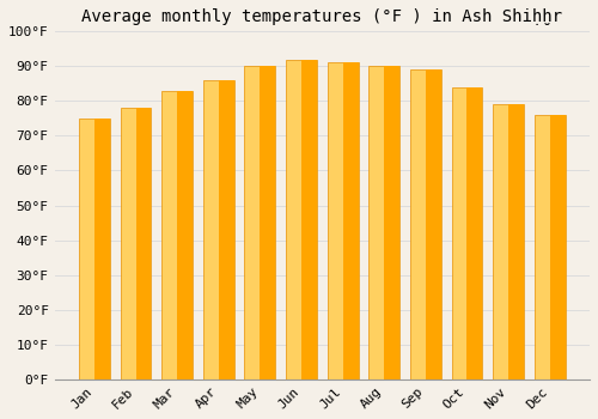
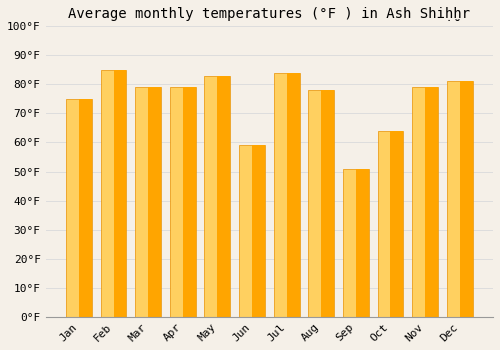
Feb: 78°F -> 85°F
Mar: 83°F -> 79°F
Apr: 86°F -> 79°F
May: 90°F -> 83°F
Jun: 92°F -> 59°F
Jul: 91°F -> 84°F
Aug: 90°F -> 78°F
Sep: 89°F -> 51°F
Oct: 84°F -> 64°F
Dec: 76°F -> 81°F
